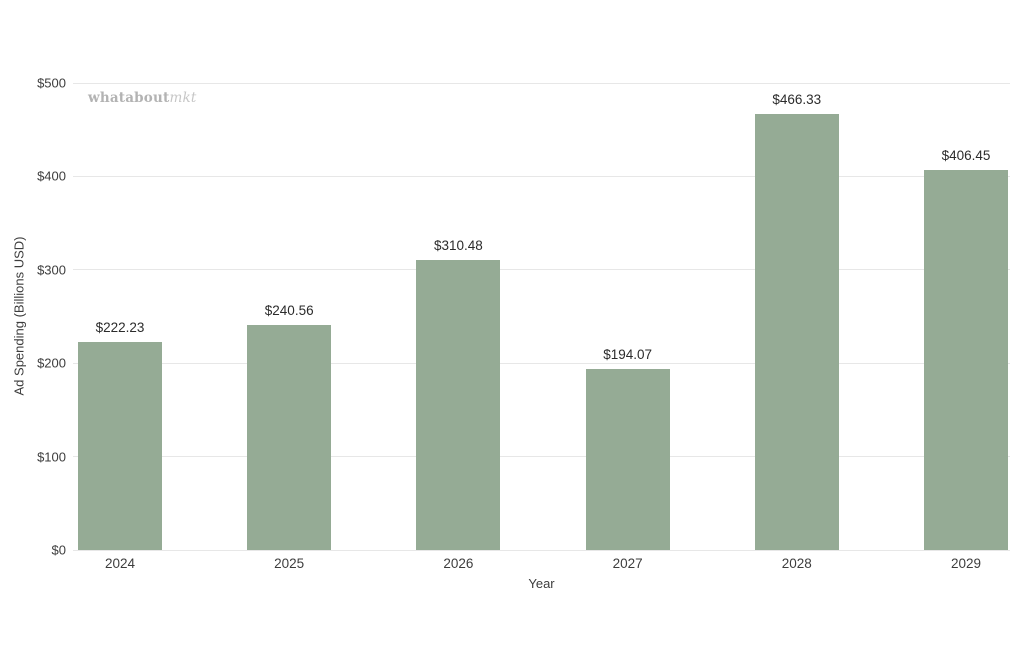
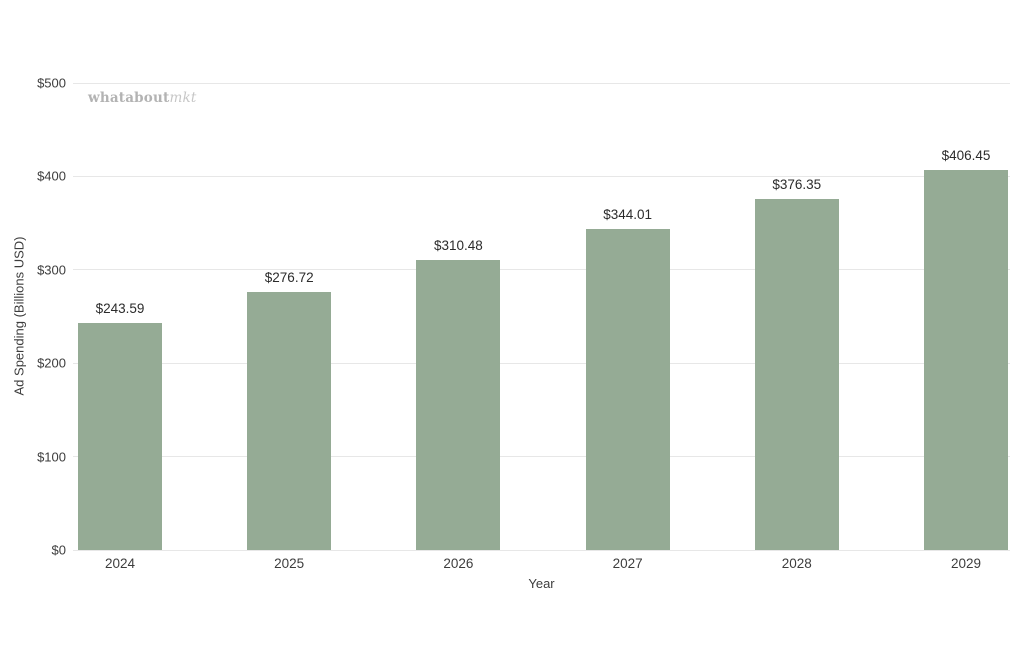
2024: $222.23 -> $243.59
2025: $240.56 -> $276.72
2027: $194.07 -> $344.01
2028: $466.33 -> $376.35
